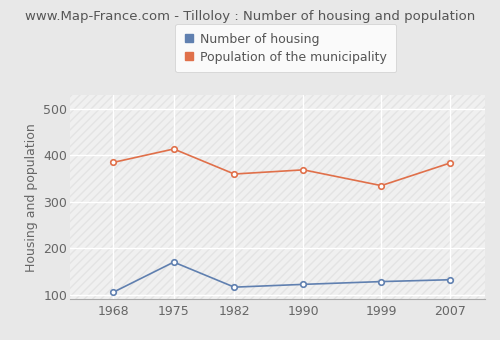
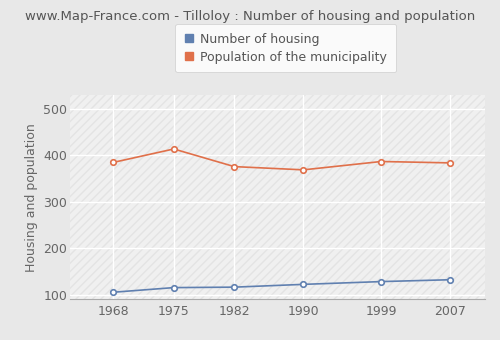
Number of housing/1975: 170 -> 115
Population of the municipality/1982: 360 -> 376
Population of the municipality/1999: 335 -> 387
